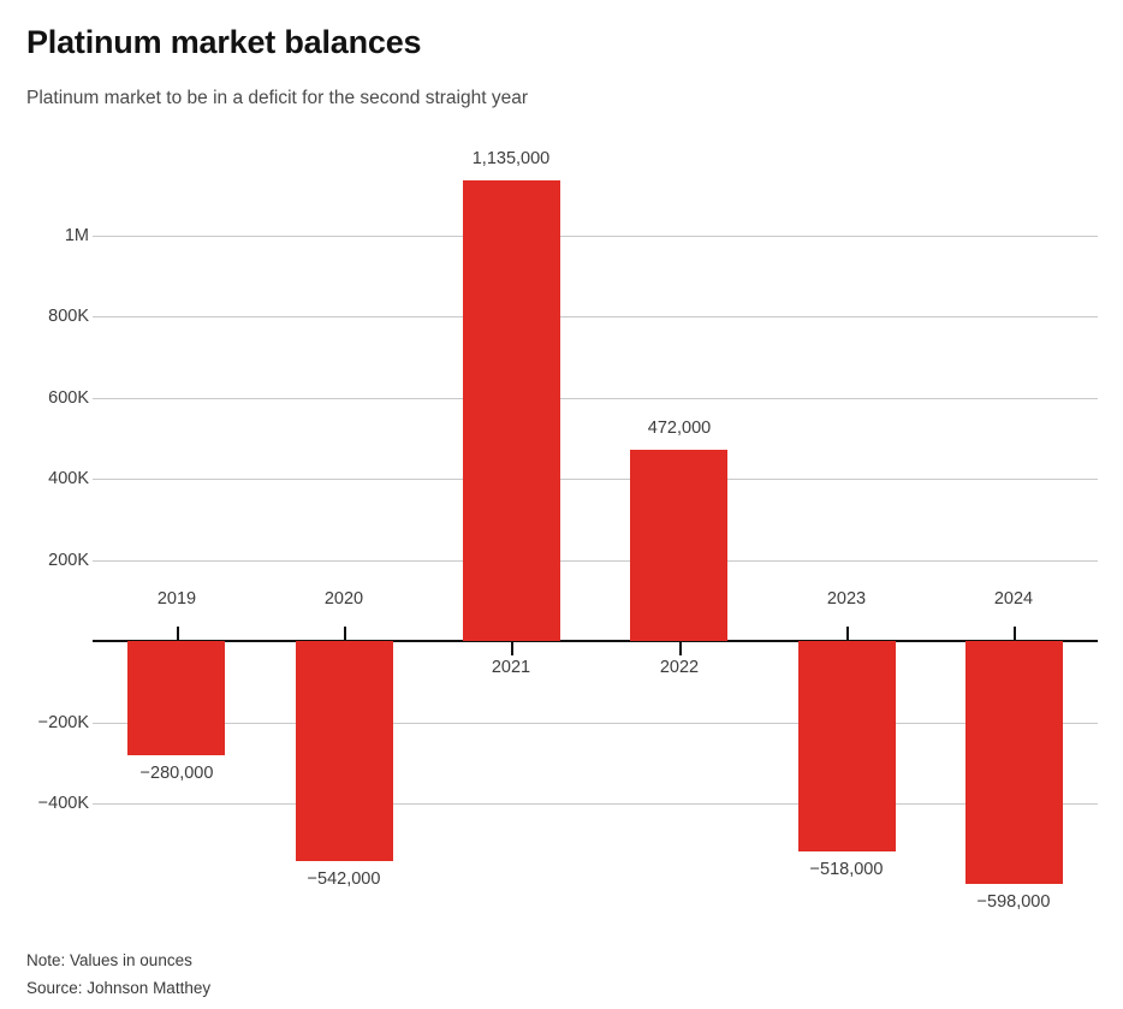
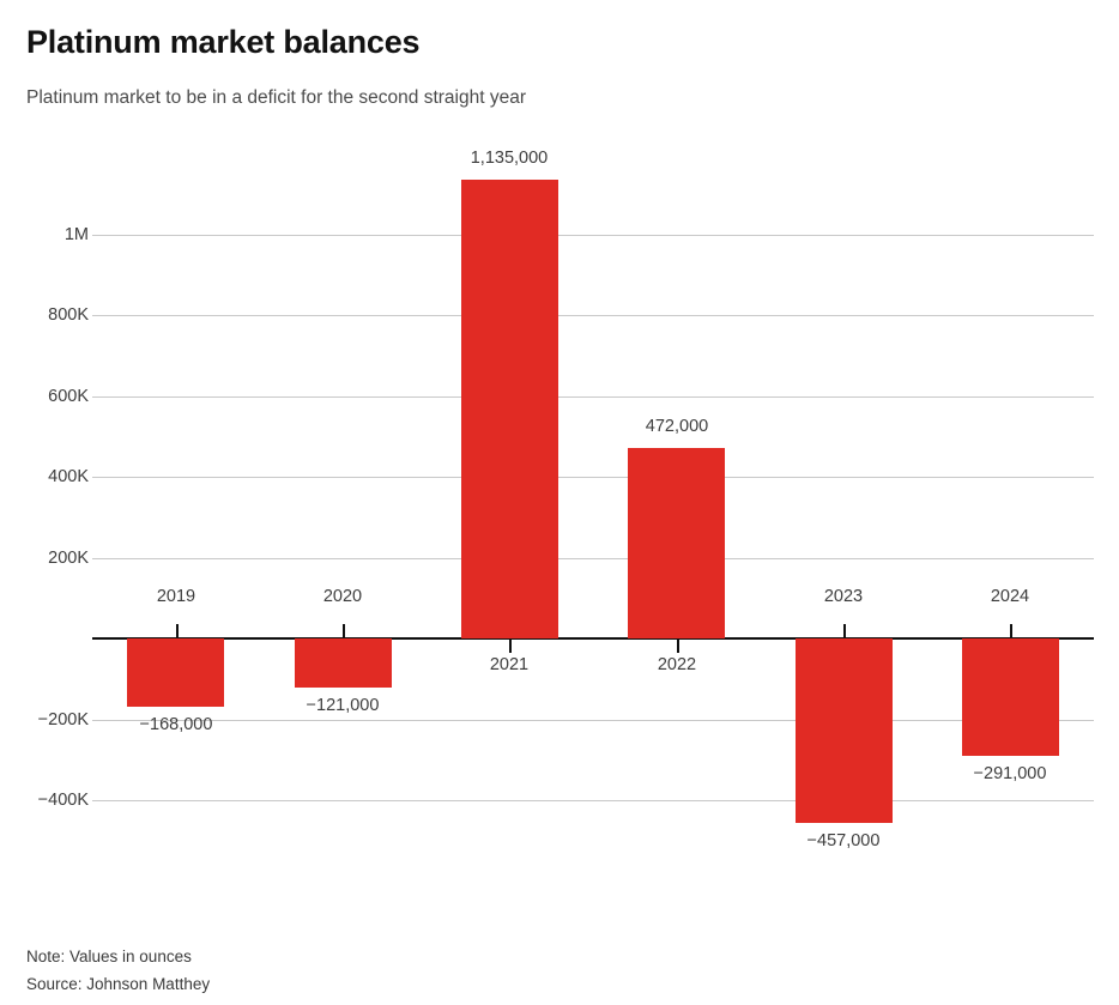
2019: −280,000 -> −168,000
2020: −542,000 -> −121,000
2023: −518,000 -> −457,000
2024: −598,000 -> −291,000
